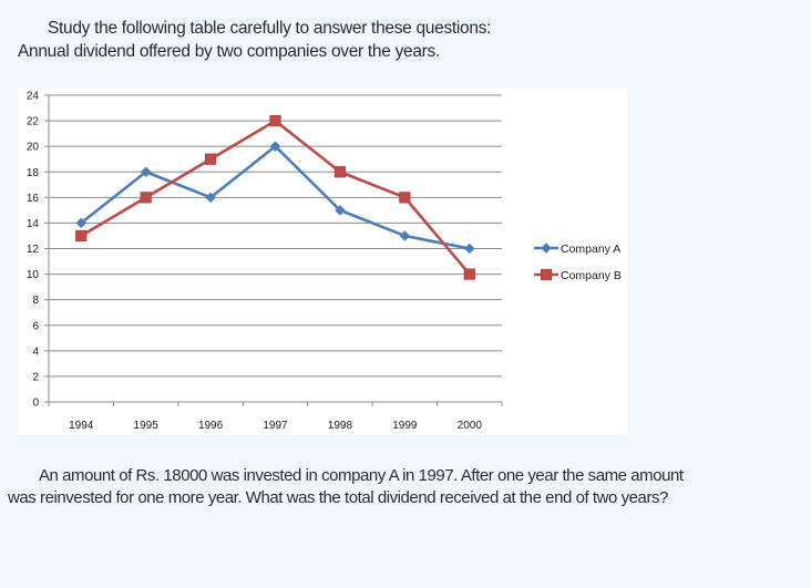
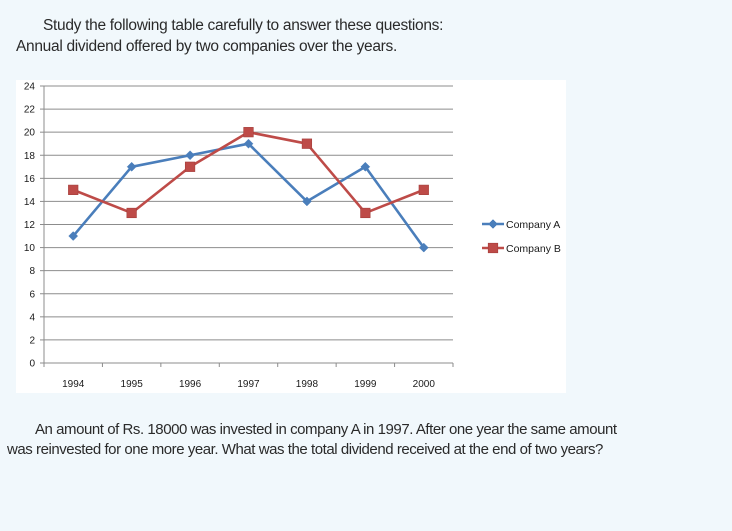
Company A/1994: 14 -> 11
Company B/1994: 13 -> 15
Company A/1995: 18 -> 17
Company B/1995: 16 -> 13
Company A/1996: 16 -> 18
Company B/1996: 19 -> 17
Company A/1997: 20 -> 19
Company B/1997: 22 -> 20
Company A/1998: 15 -> 14
Company B/1998: 18 -> 19
Company A/1999: 13 -> 17
Company B/1999: 16 -> 13
Company A/2000: 12 -> 10
Company B/2000: 10 -> 15
